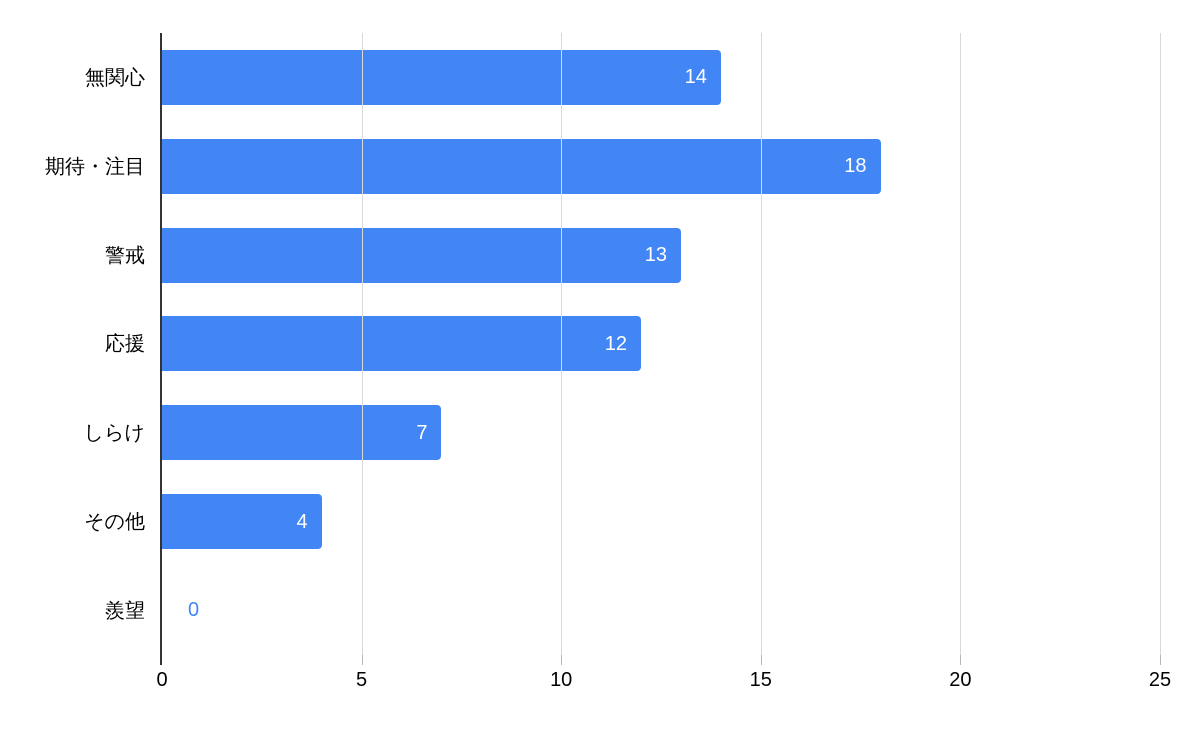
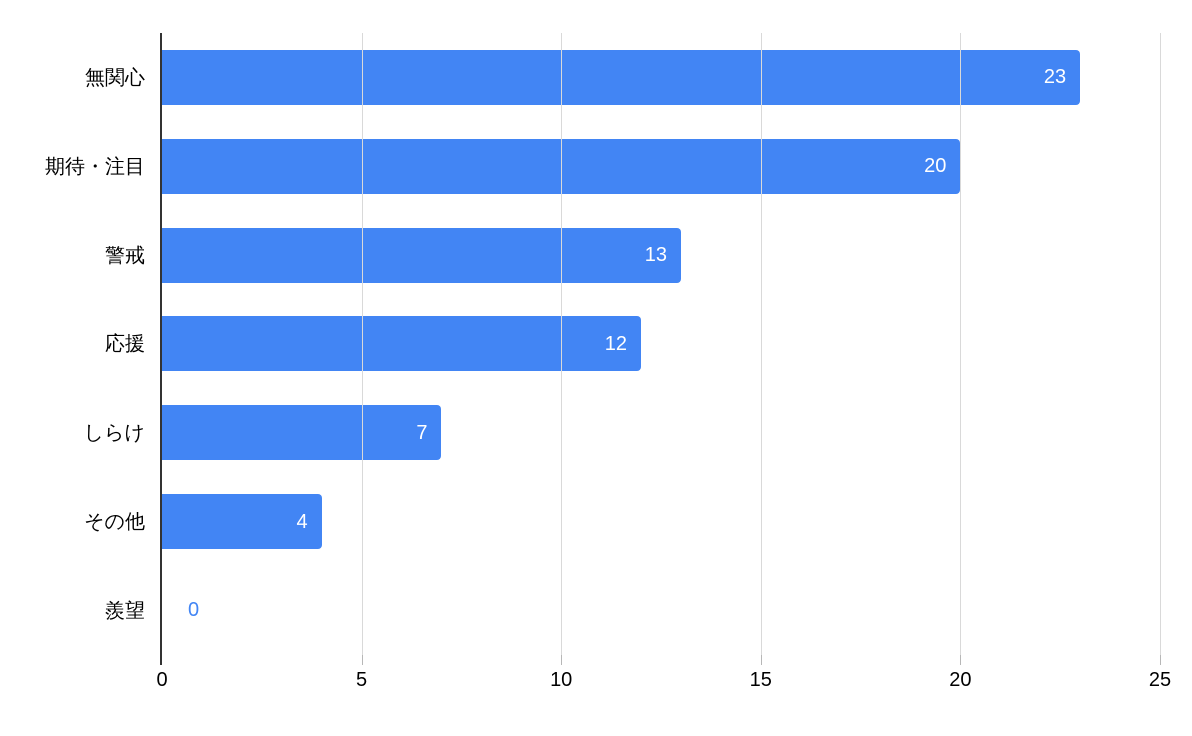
無関心: 14 -> 23
期待・注目: 18 -> 20
